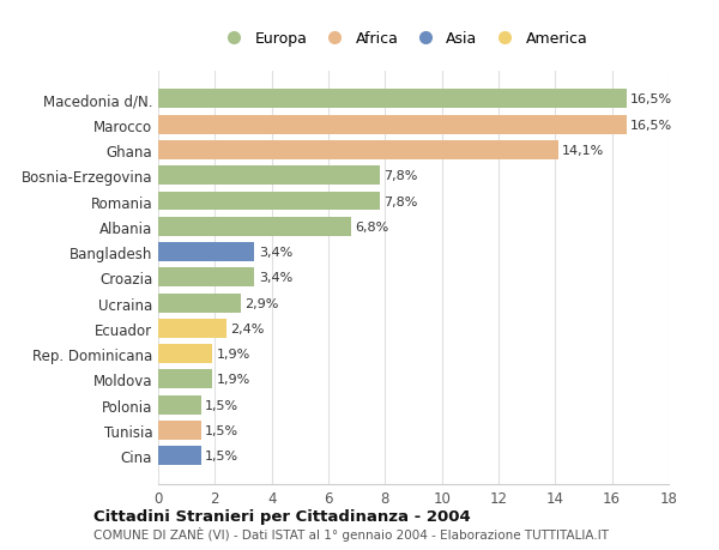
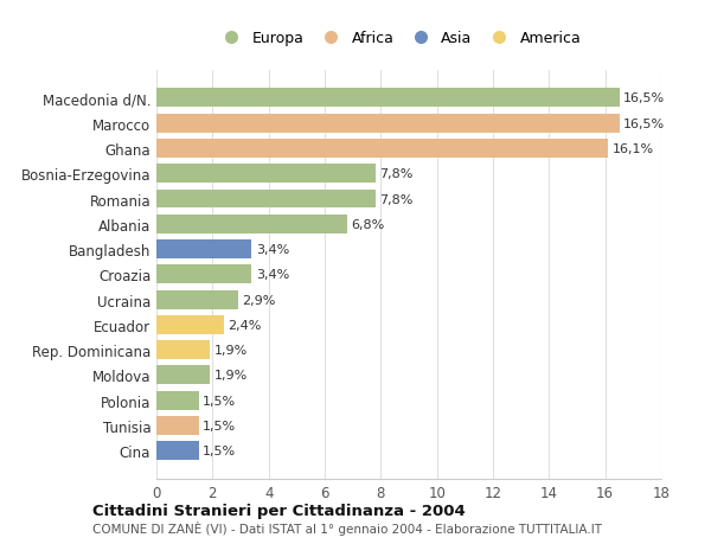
Ghana: 14,1% -> 16,1%
